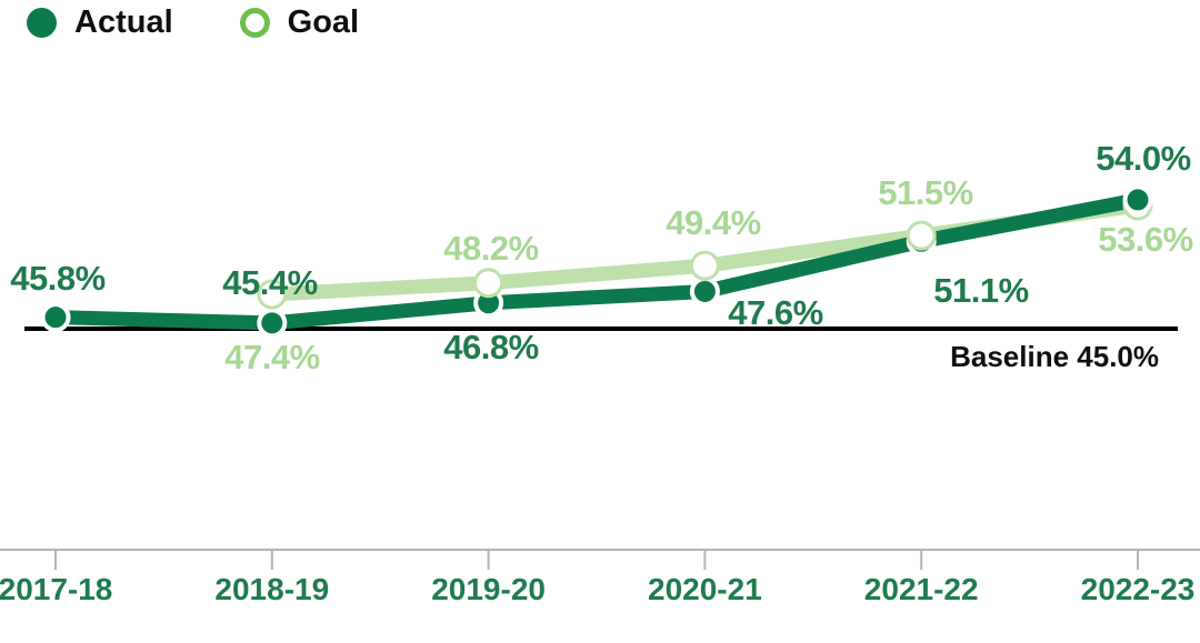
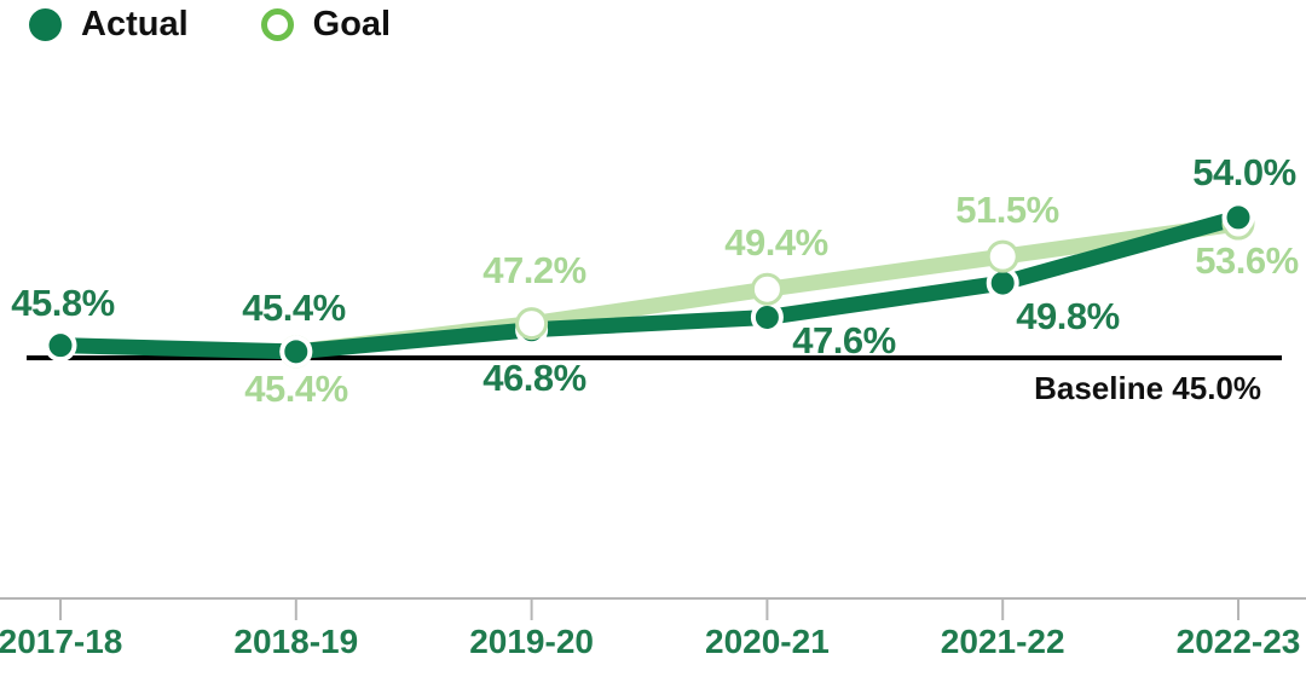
Goal/2018-19: 47.4% -> 45.4%
Goal/2019-20: 48.2% -> 47.2%
Actual/2021-22: 51.1% -> 49.8%
